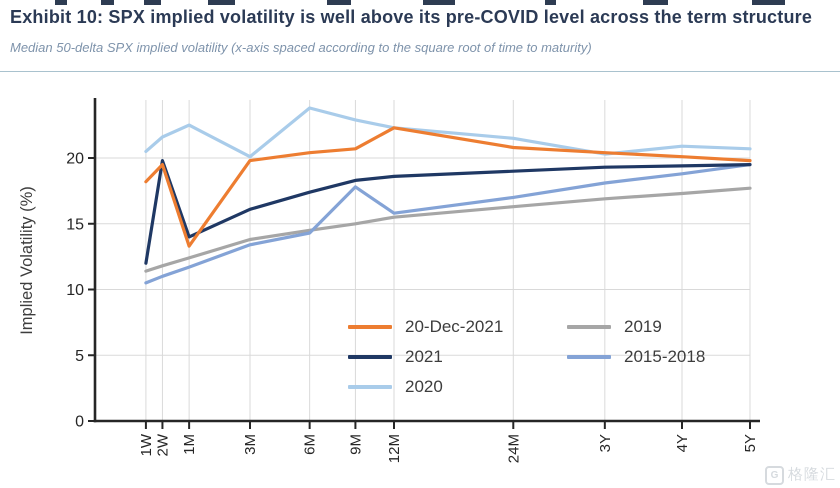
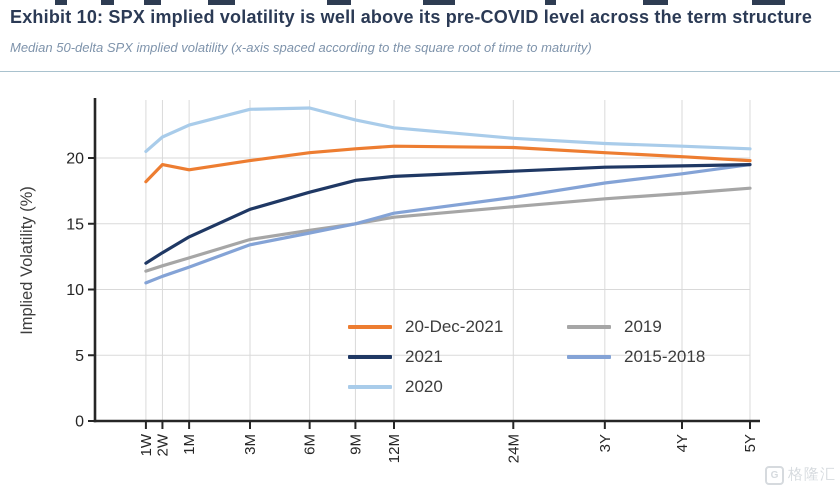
2021/2W: 19.8 -> 12.8
20-Dec-2021/1M: 13.3 -> 19.1
2020/3M: 20.1 -> 23.7
2015-2018/9M: 17.8 -> 15.0
20-Dec-2021/12M: 22.3 -> 20.9
2020/3Y: 20.3 -> 21.1
